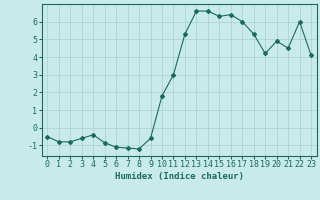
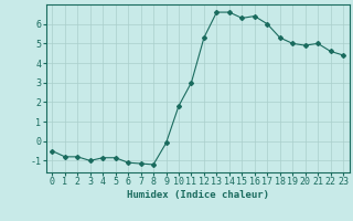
3: -0.6 -> -1.0
4: -0.4 -> -0.8
9: -0.6 -> -0.1
19: 4.2 -> 5.0
21: 4.5 -> 5.0
22: 6.0 -> 4.6
23: 4.1 -> 4.4
